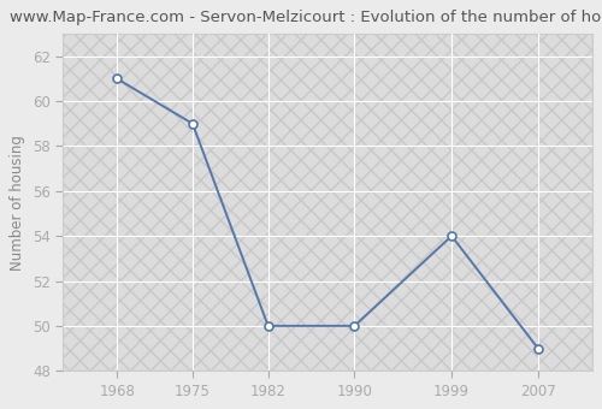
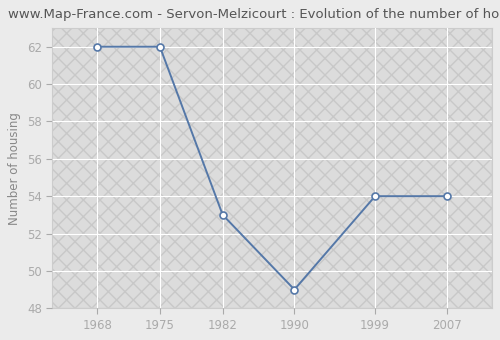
1968: 61 -> 62
1975: 59 -> 62
1982: 50 -> 53
1990: 50 -> 49
2007: 49 -> 54
